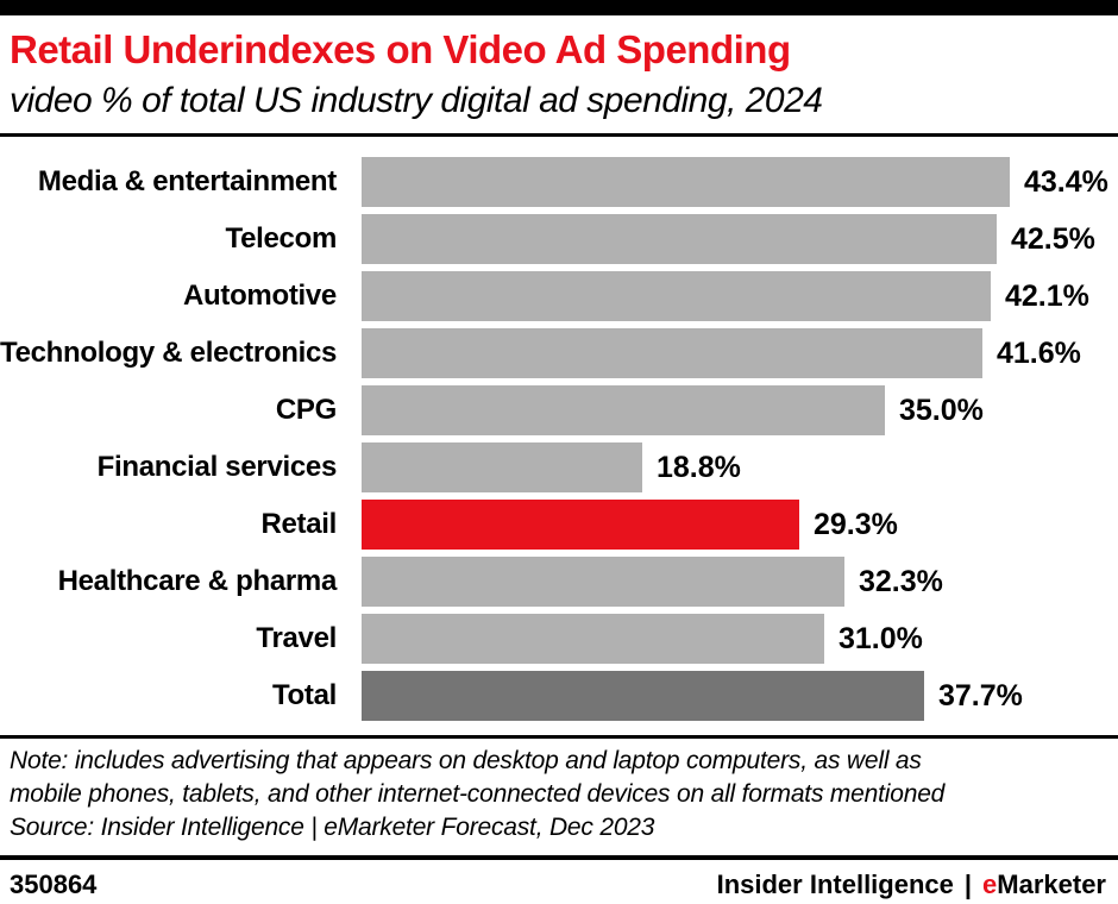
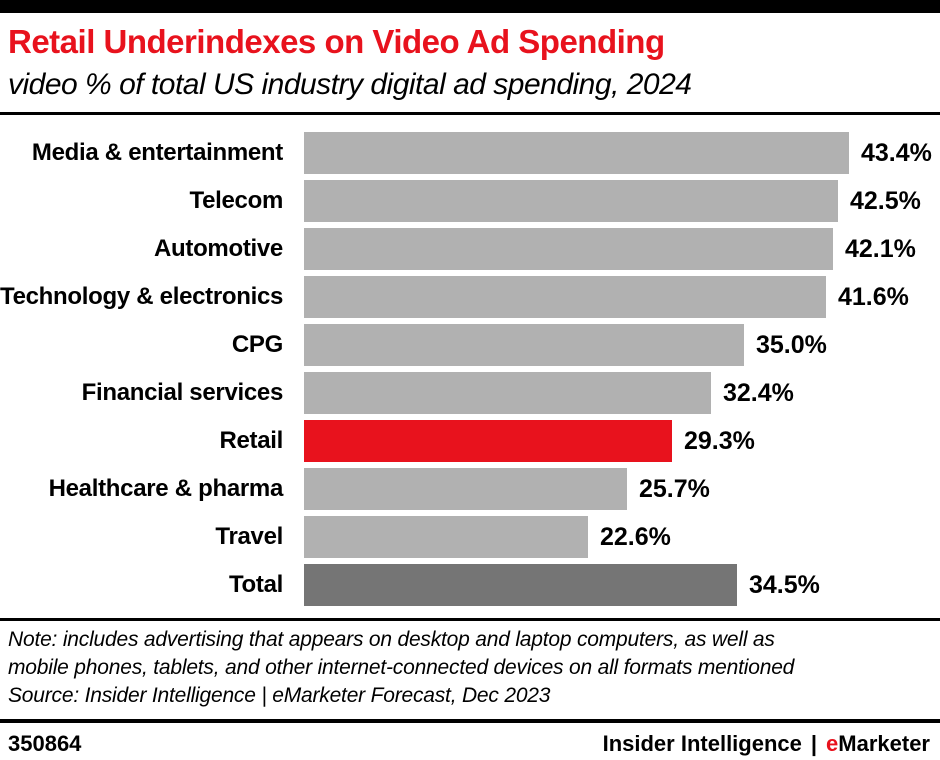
Financial services: 18.8% -> 32.4%
Healthcare & pharma: 32.3% -> 25.7%
Travel: 31.0% -> 22.6%
Total: 37.7% -> 34.5%
